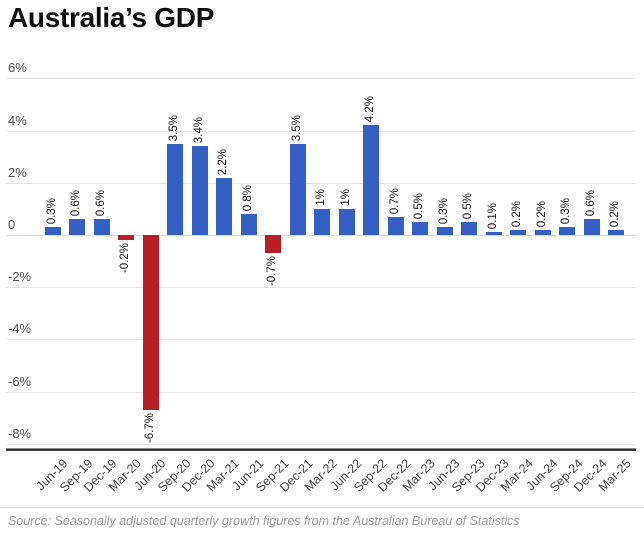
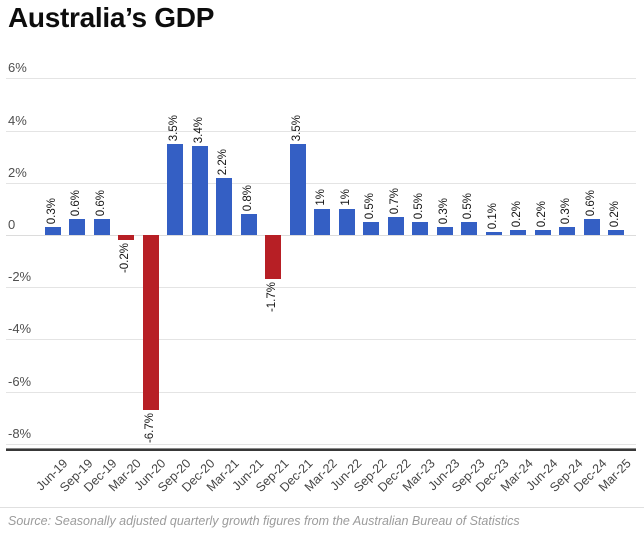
Sep-21: -0.7% -> -1.7%
Sep-22: 4.2% -> 0.5%
